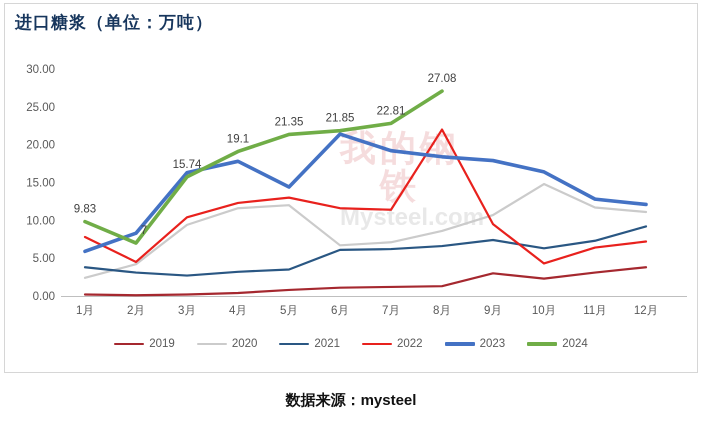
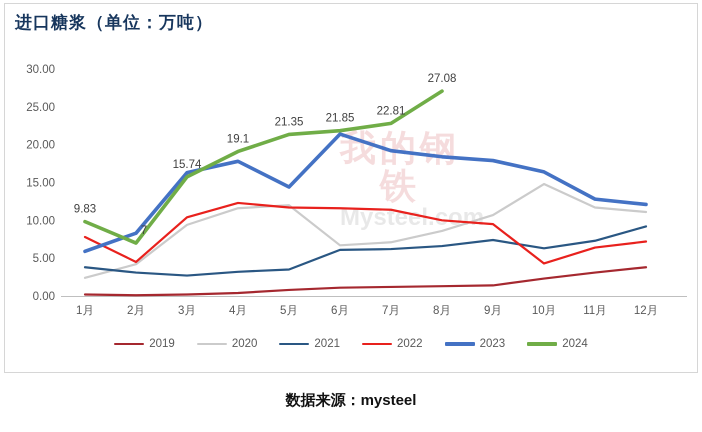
2022/5月: 13 -> 12
2022/8月: 22 -> 10
2019/9月: 3 -> 1
